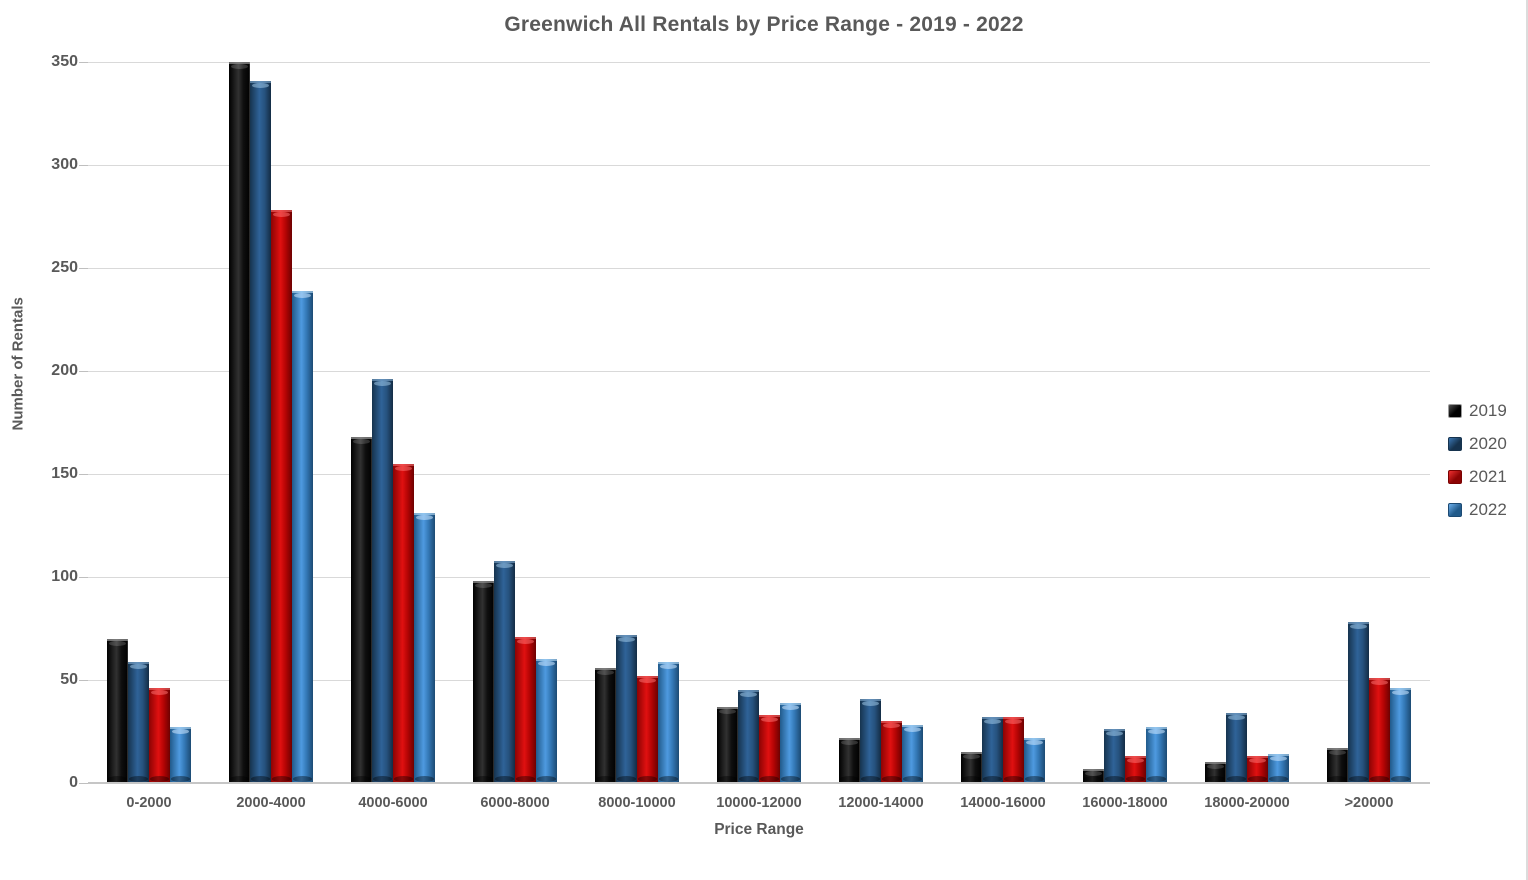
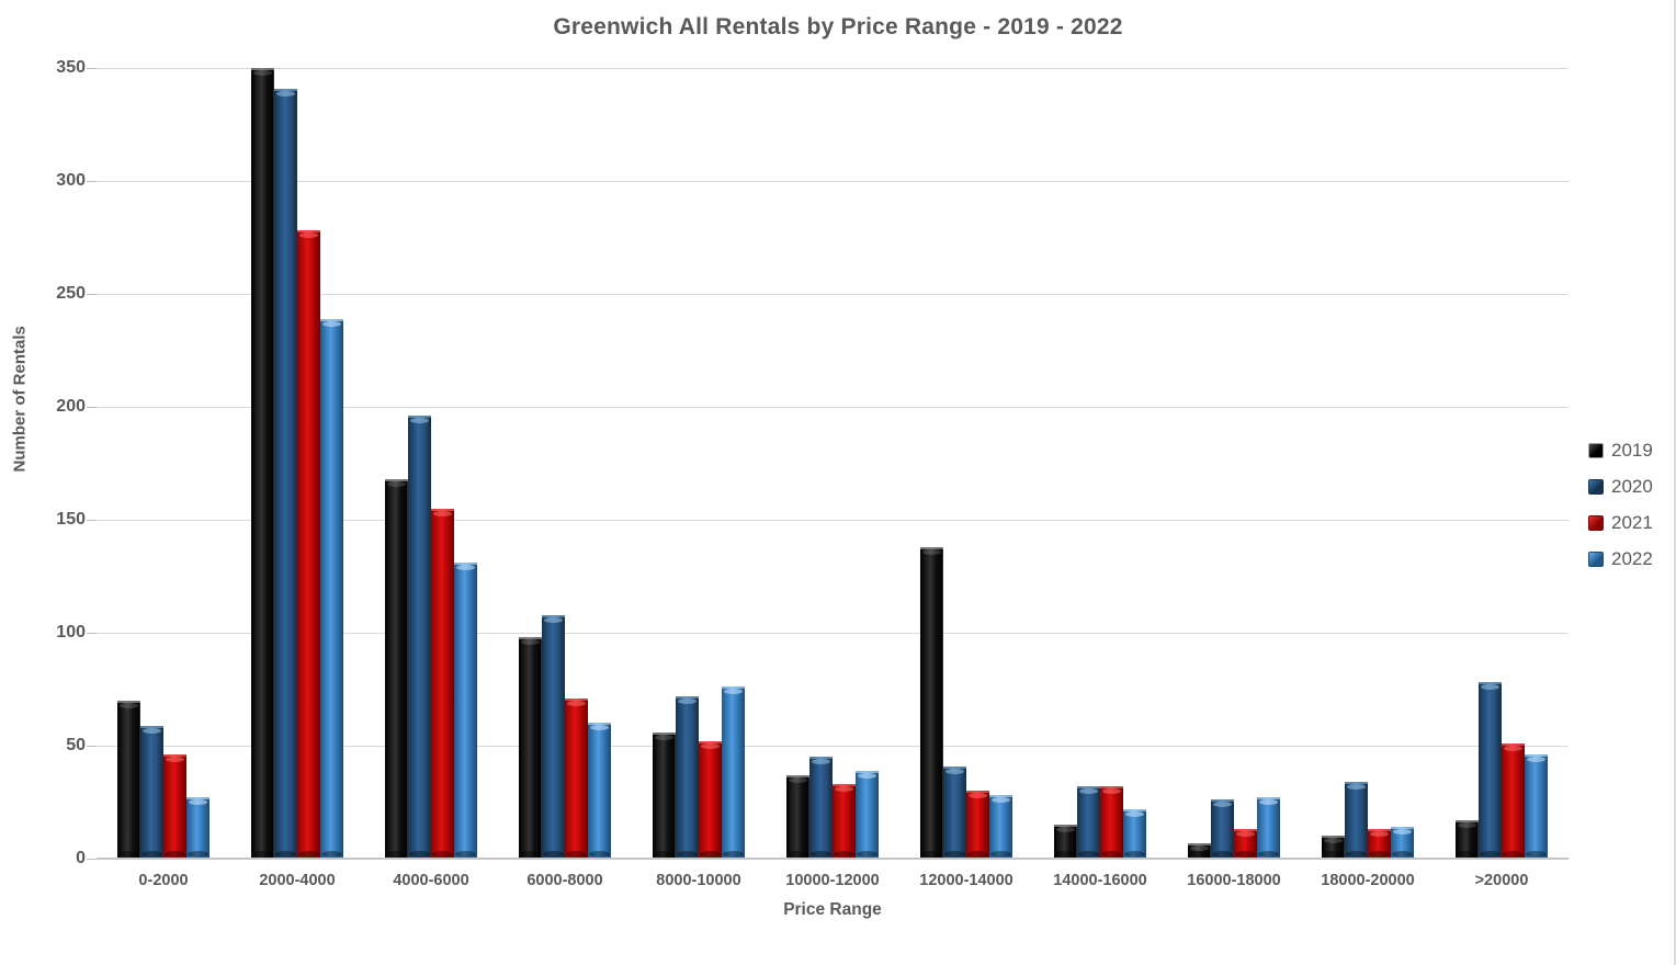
2022/8000-10000: 59 -> 76
2019/12000-14000: 22 -> 138
